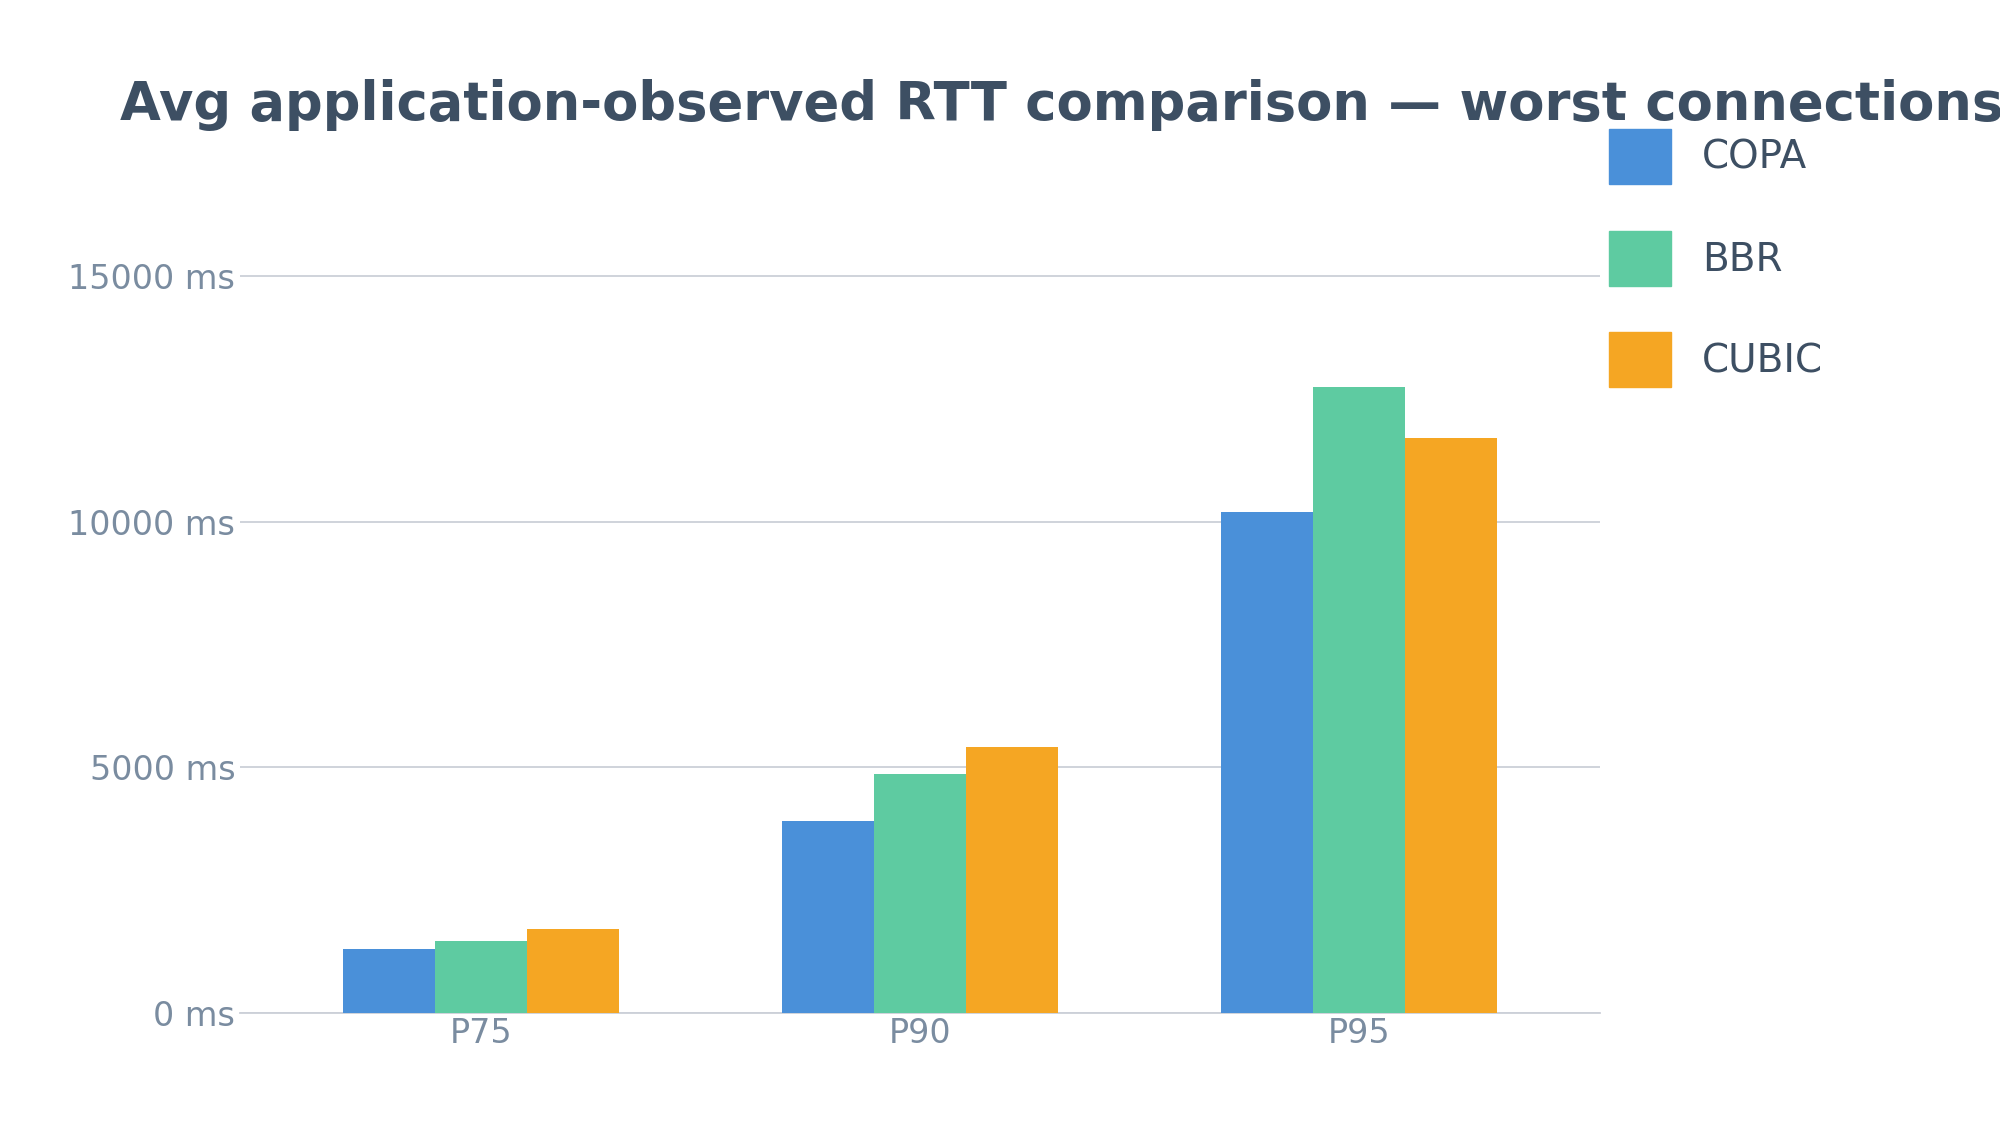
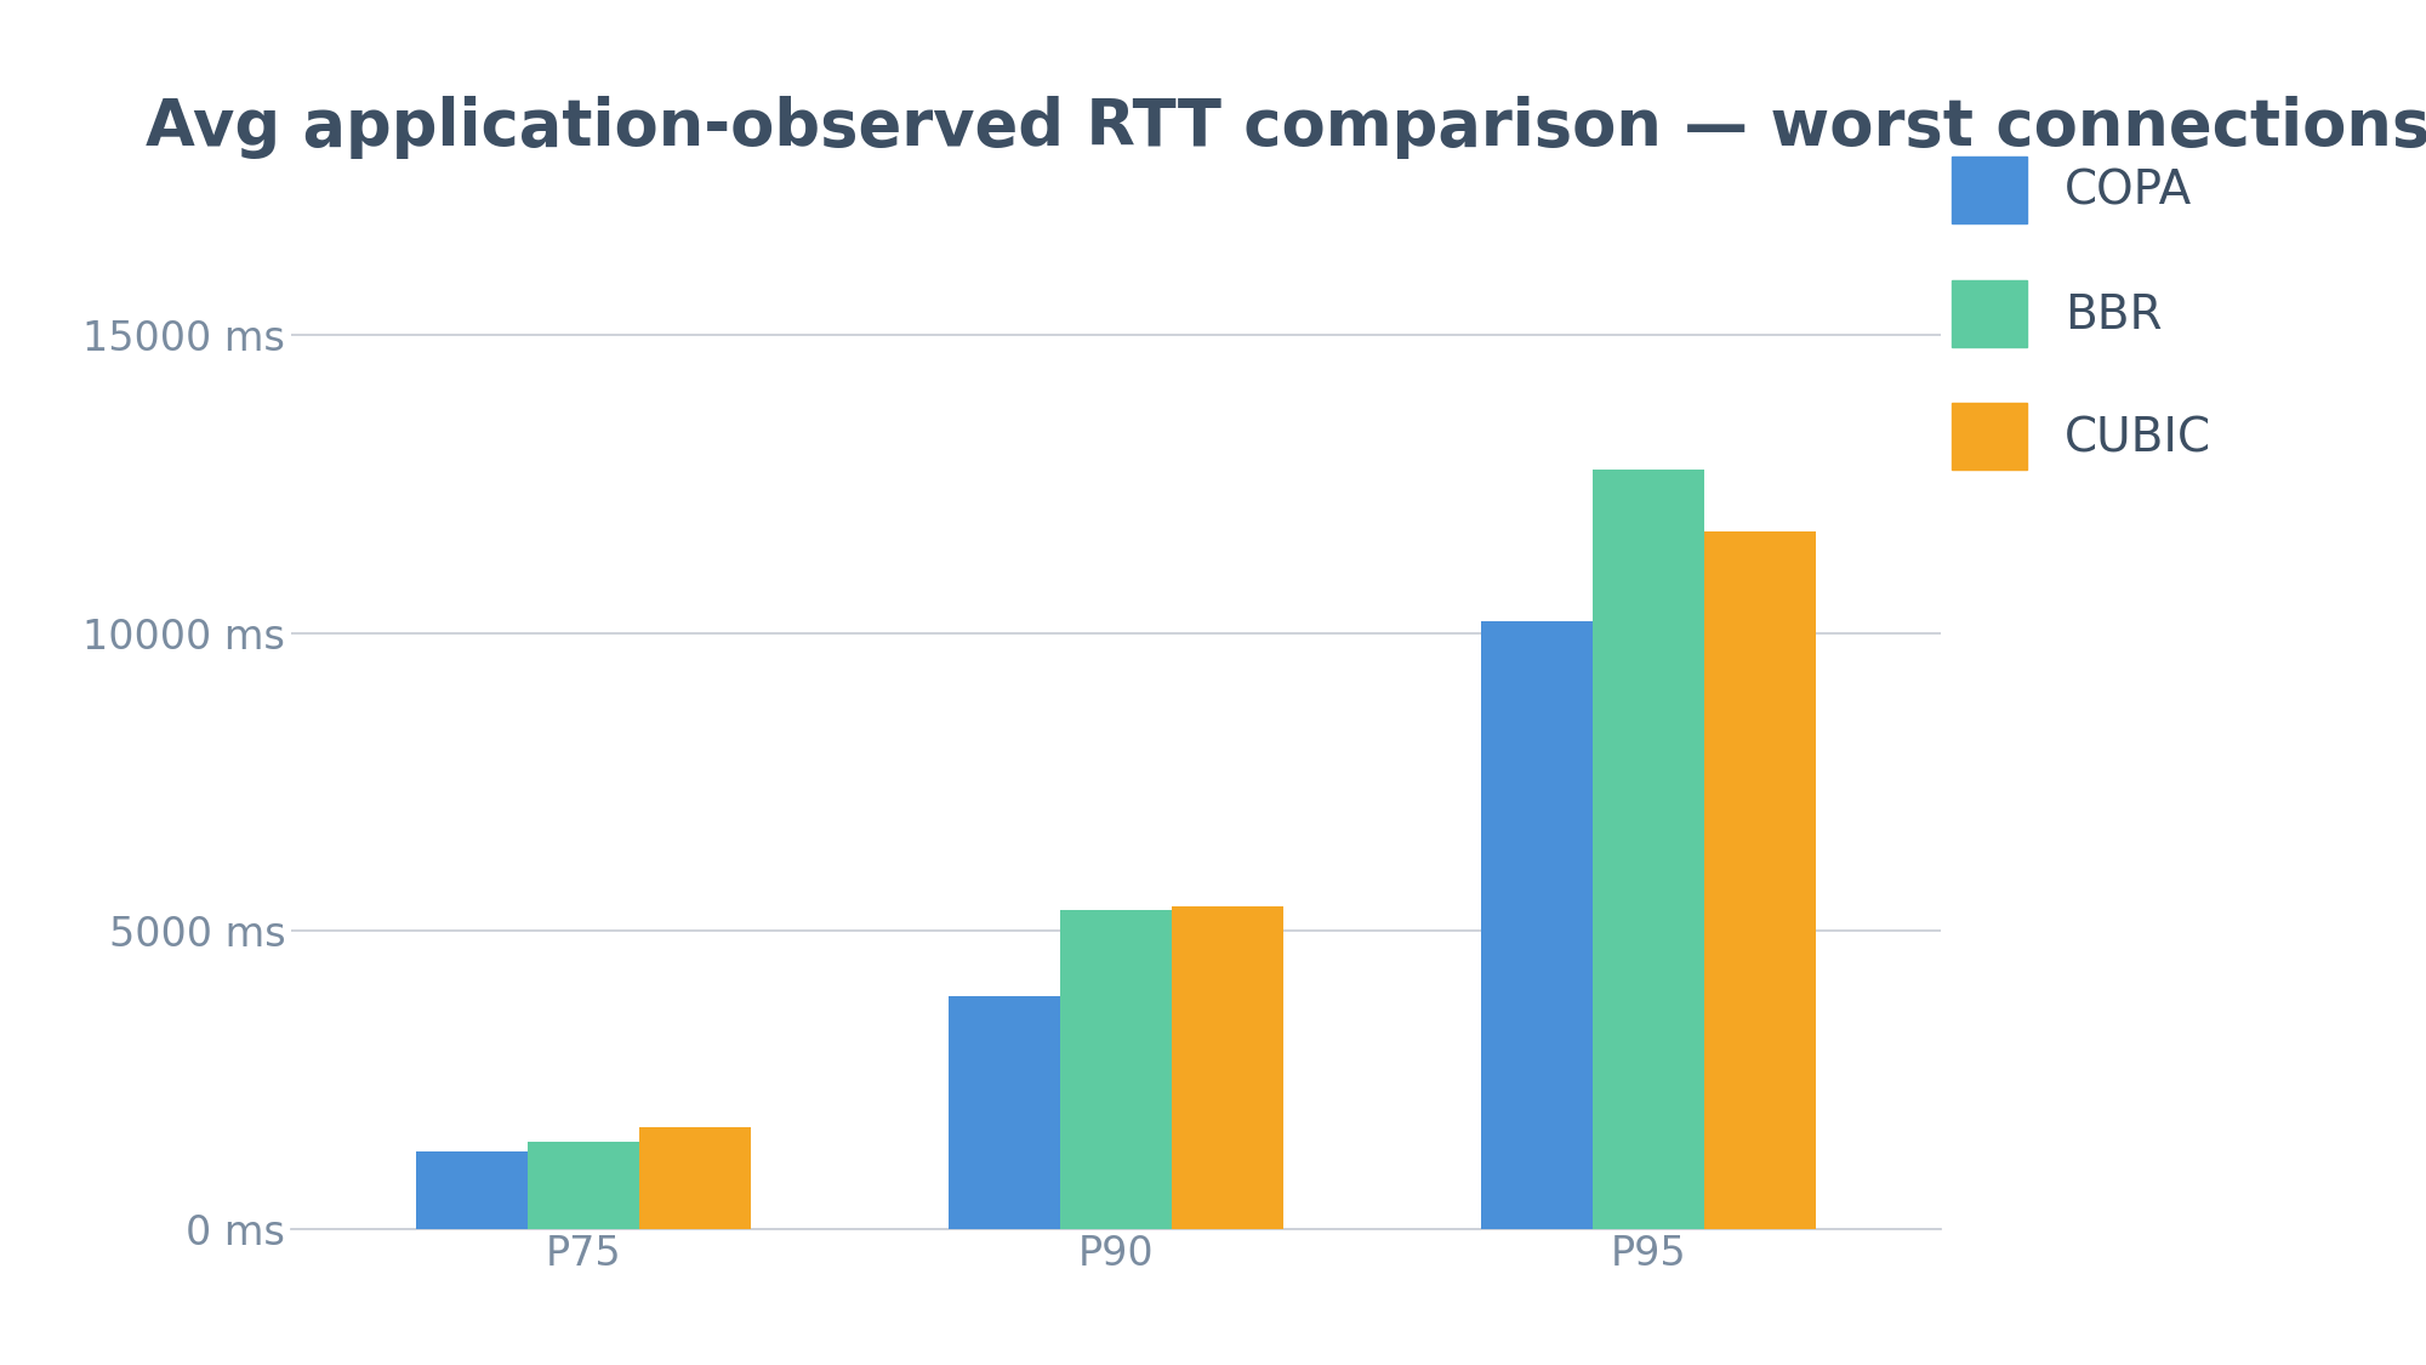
BBR/P90: 4850 ms -> 5350 ms
